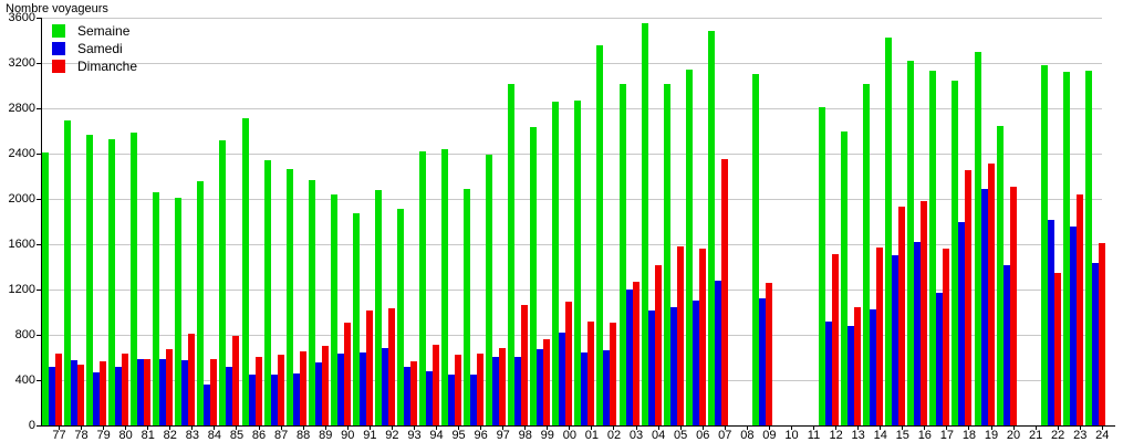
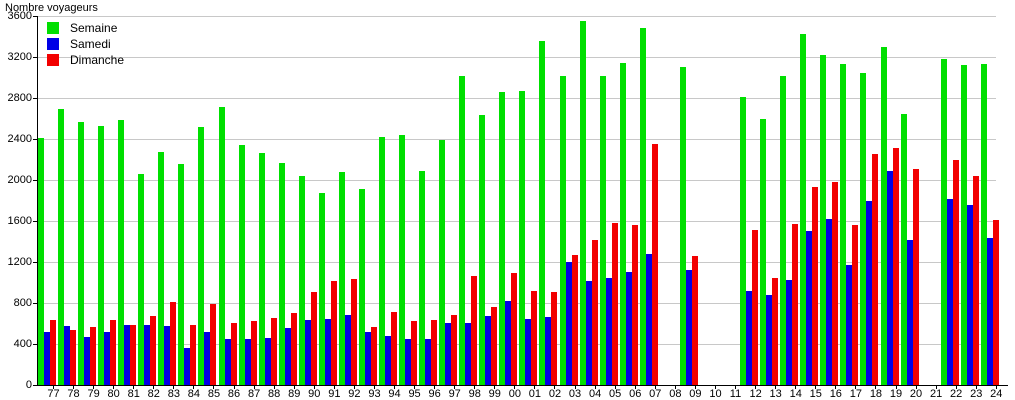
Semaine/83: 2010 -> 2270
Dimanche/22: 1350 -> 2200
